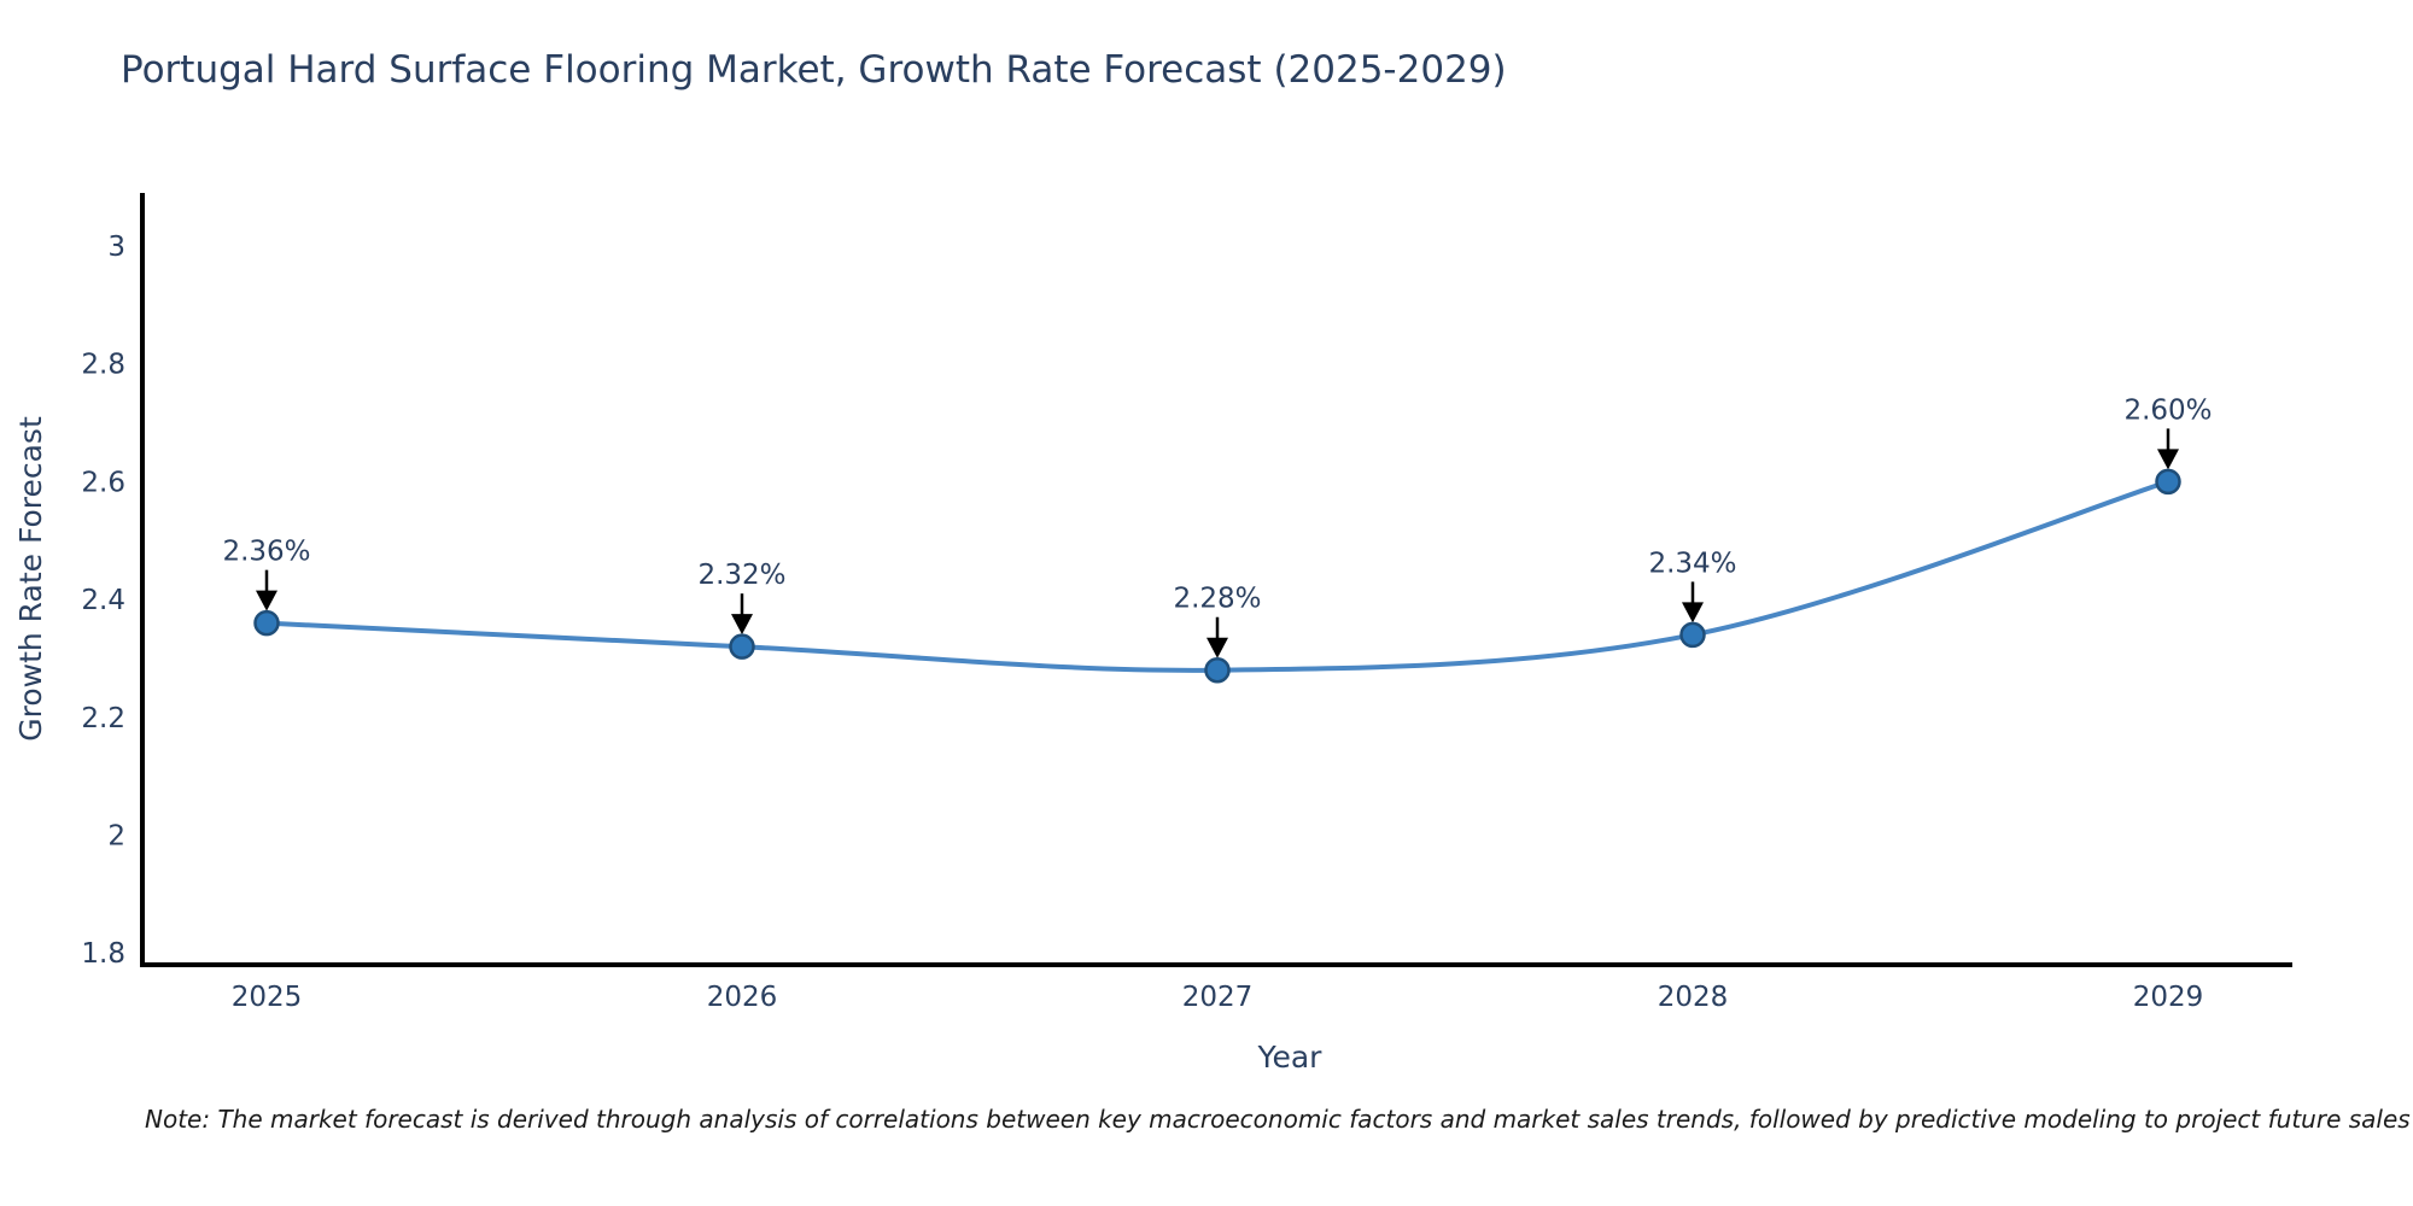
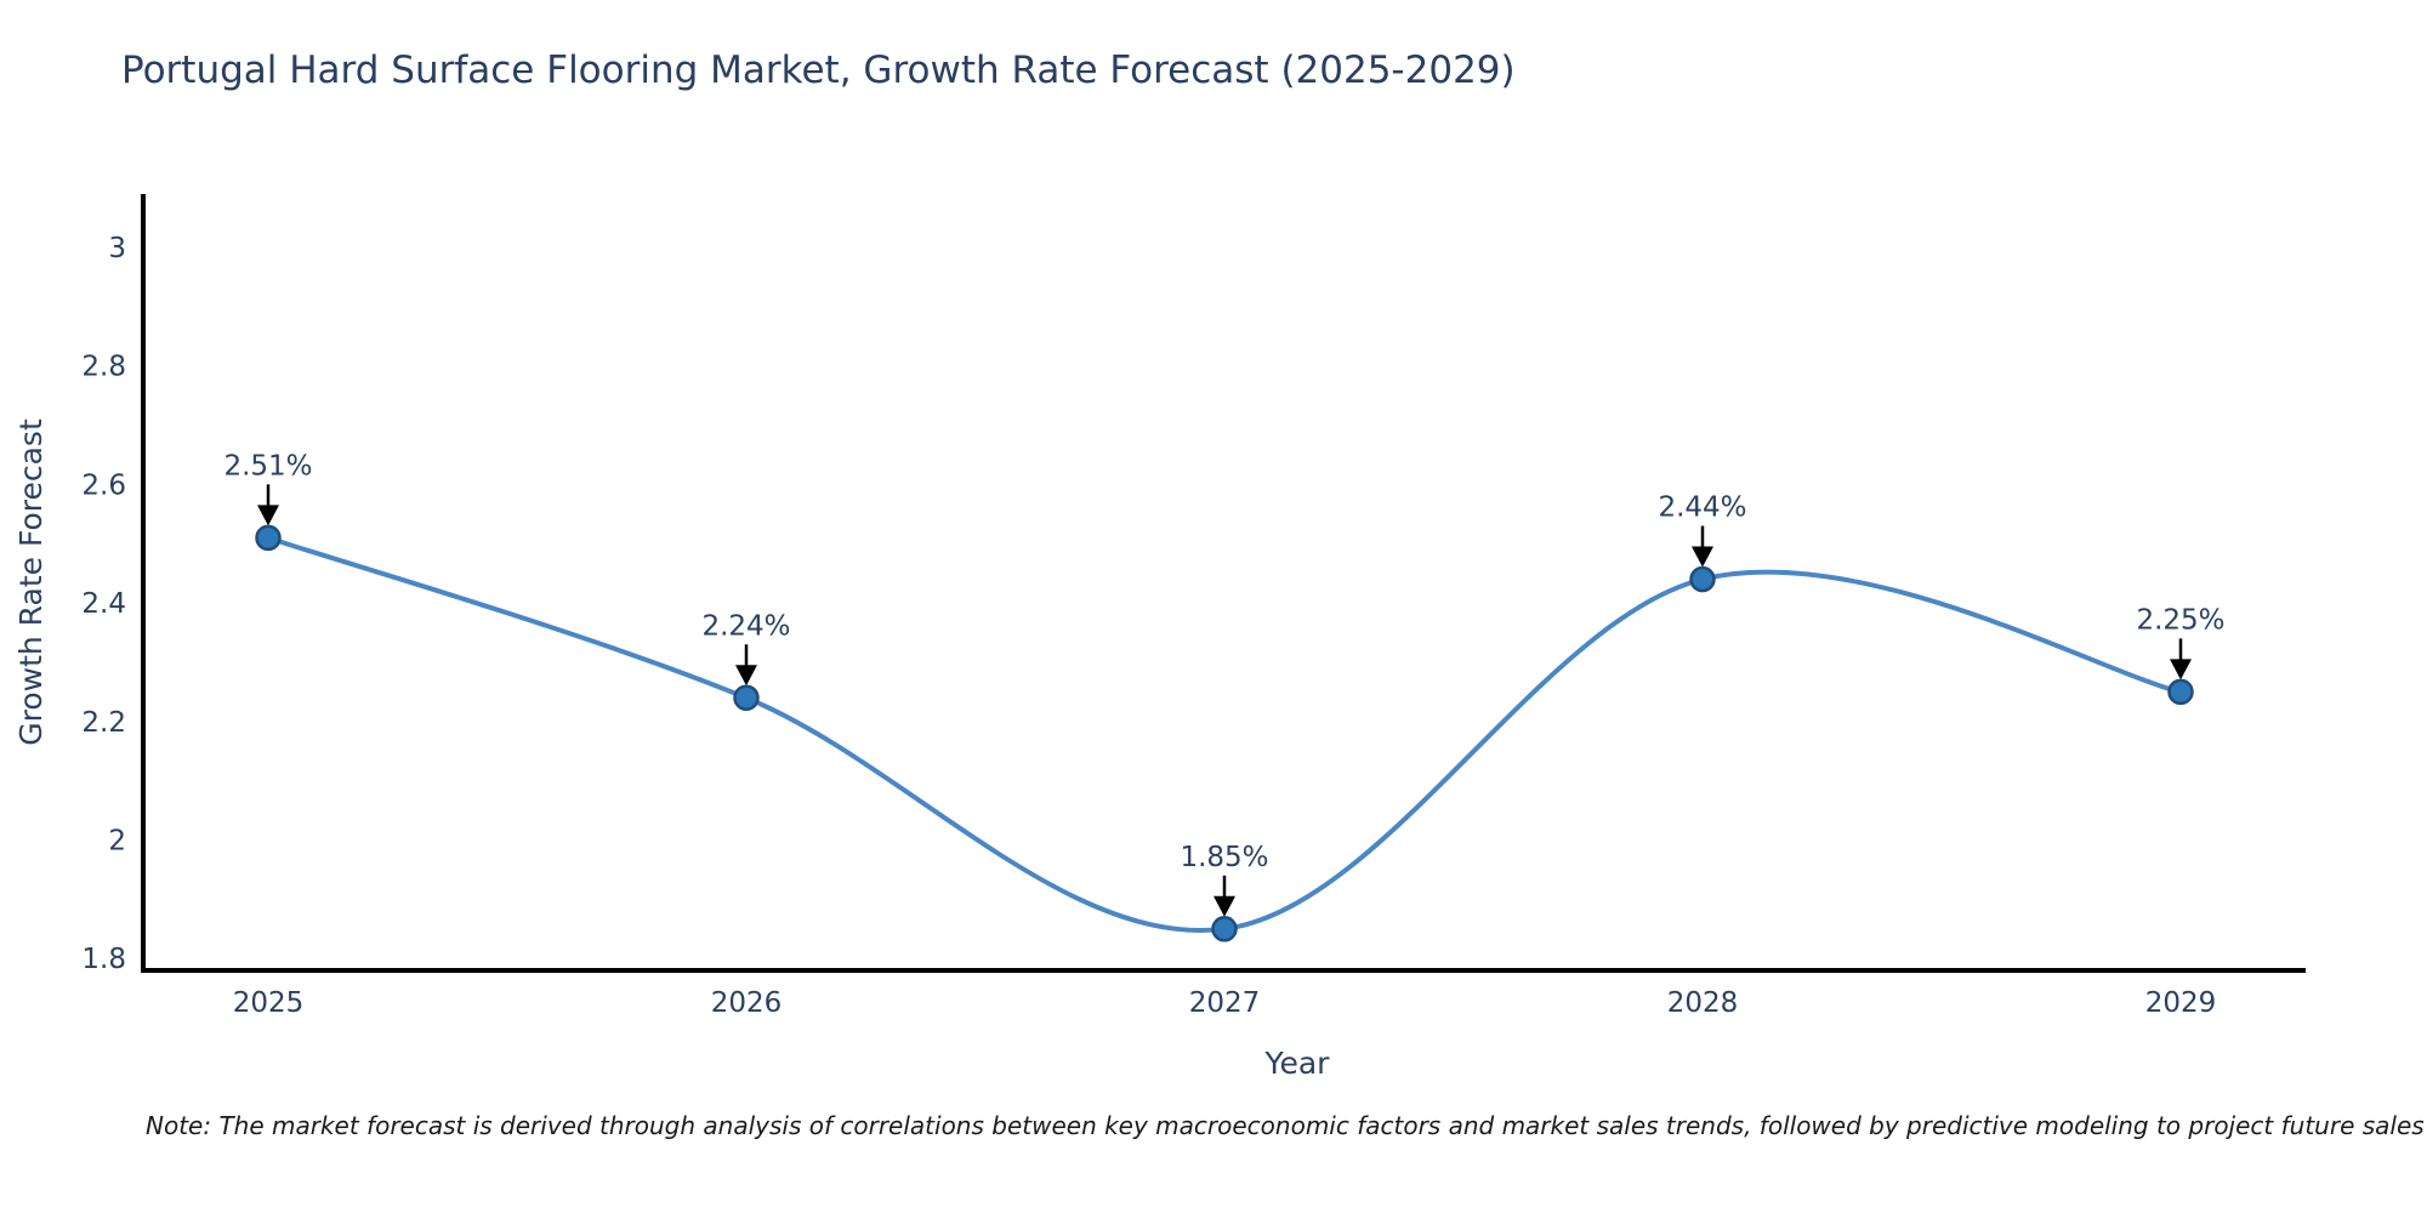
2025: 2.36% -> 2.51%
2026: 2.32% -> 2.24%
2027: 2.28% -> 1.85%
2028: 2.34% -> 2.44%
2029: 2.60% -> 2.25%
